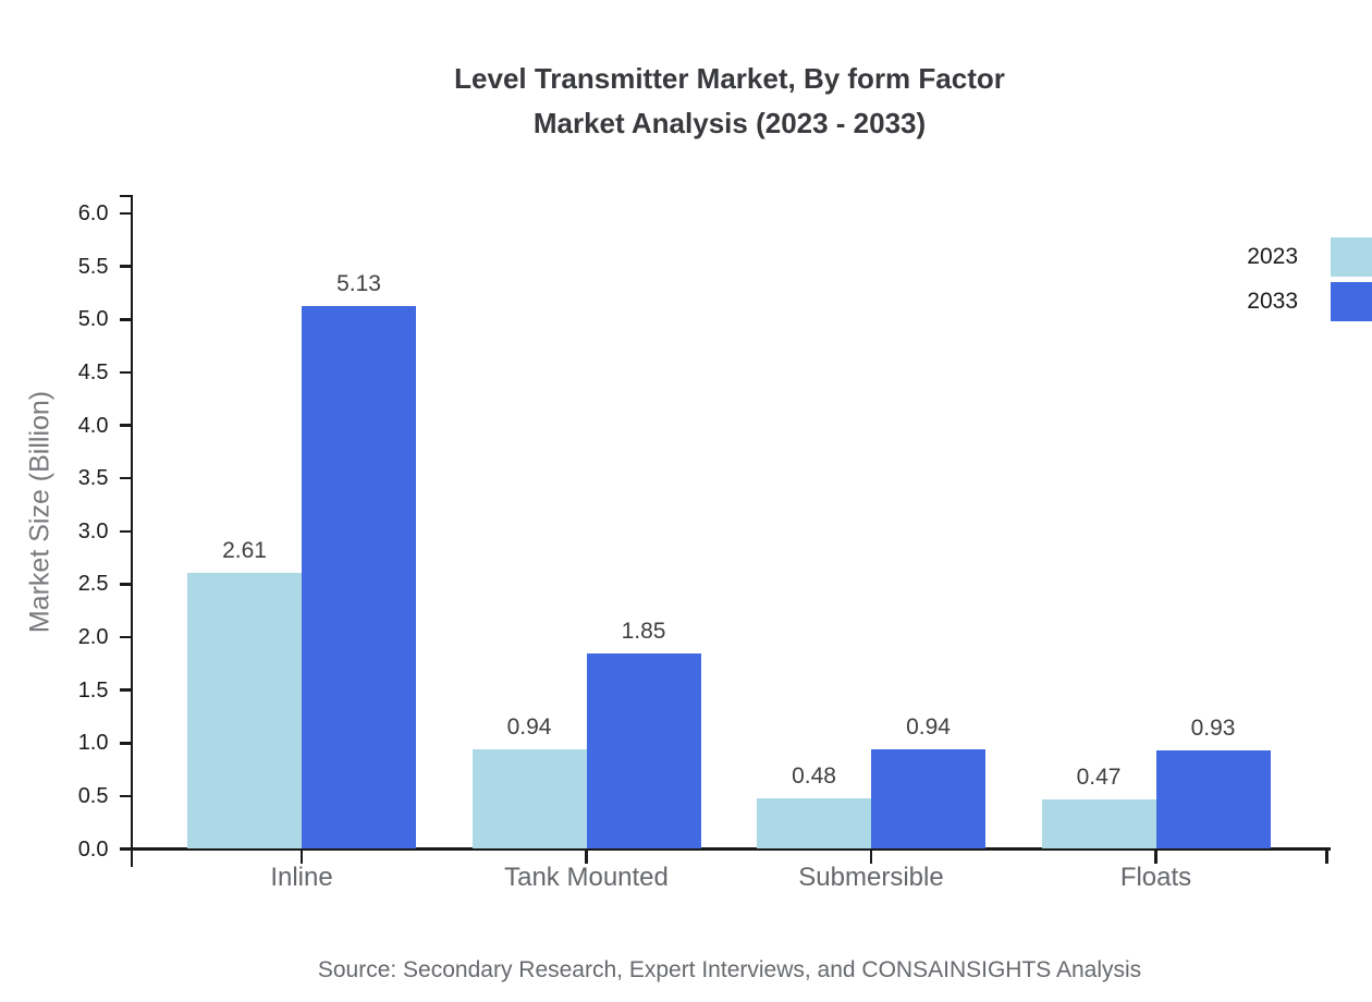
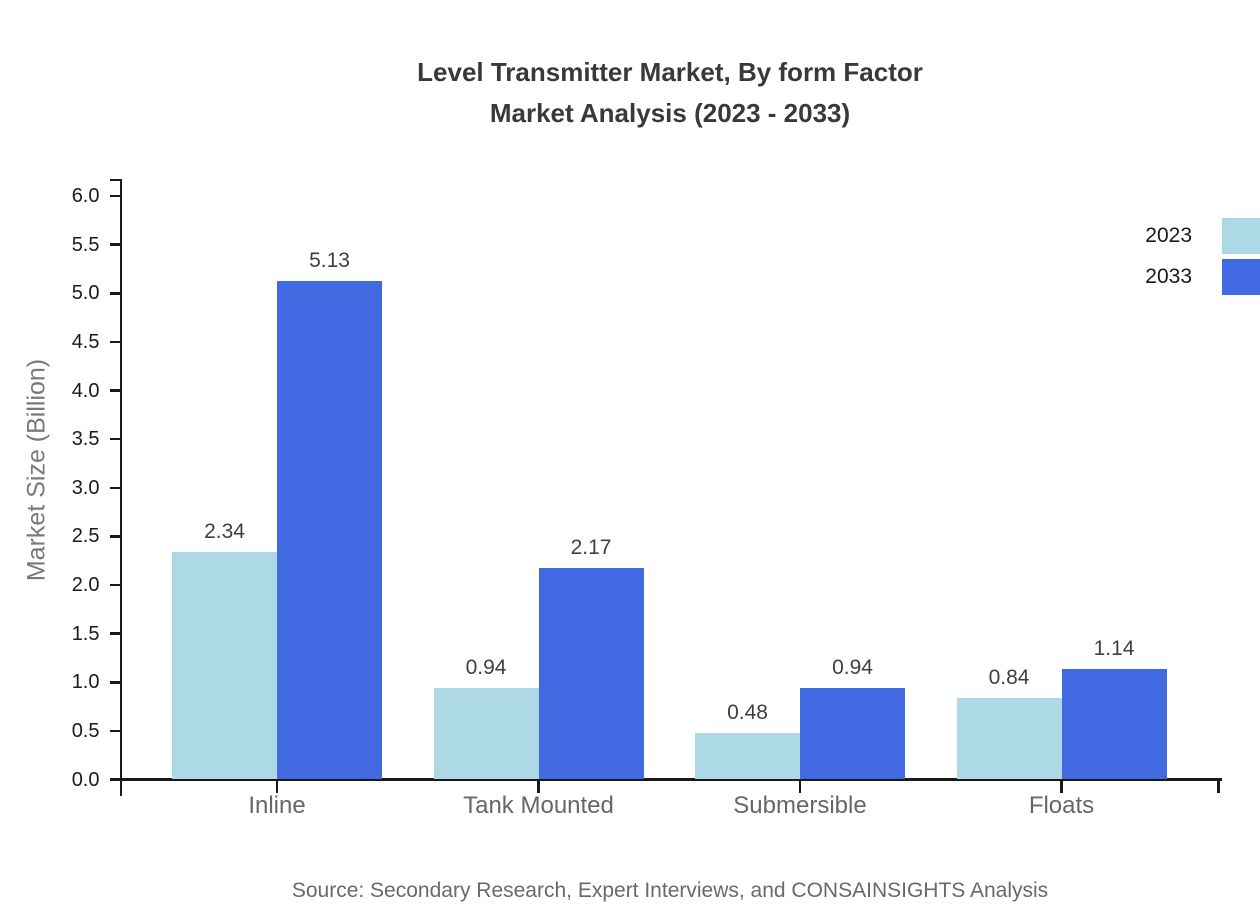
2023/Inline: 2.61 -> 2.34
2033/Tank Mounted: 1.85 -> 2.17
2023/Floats: 0.47 -> 0.84
2033/Floats: 0.93 -> 1.14
